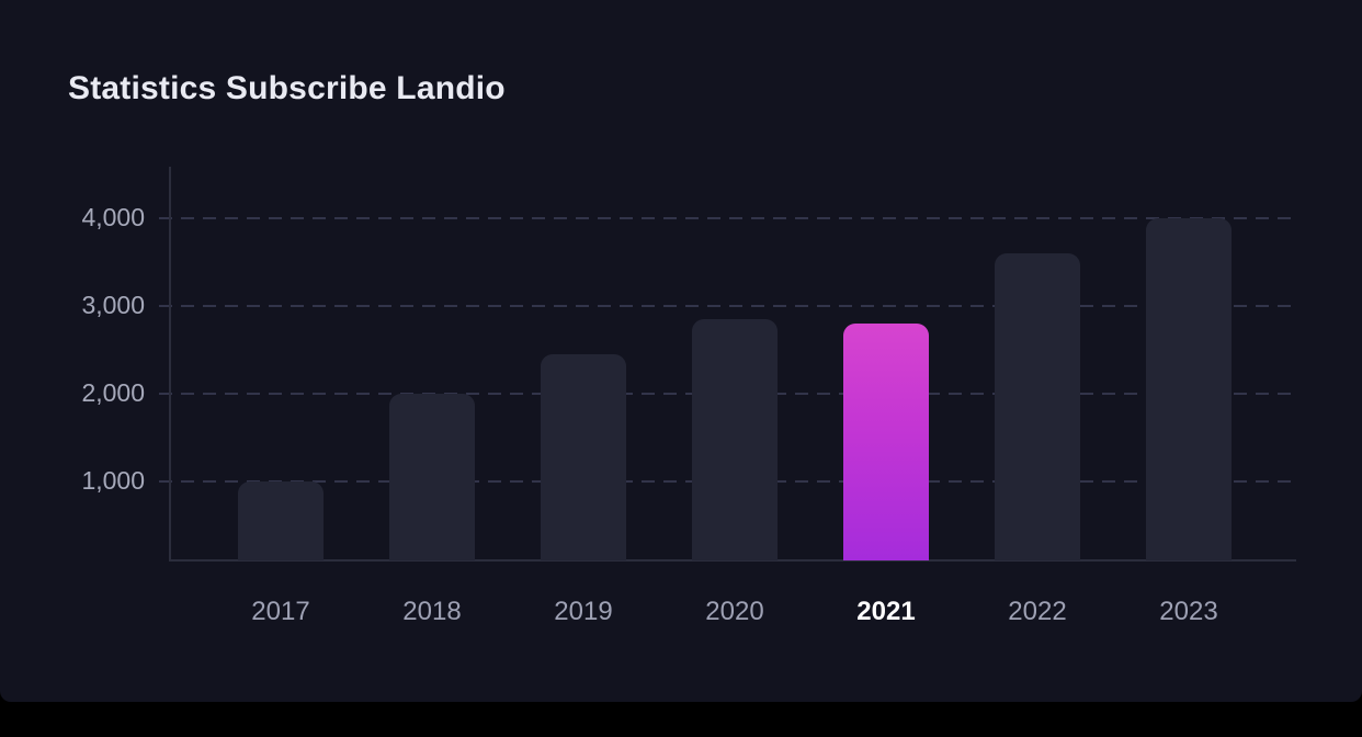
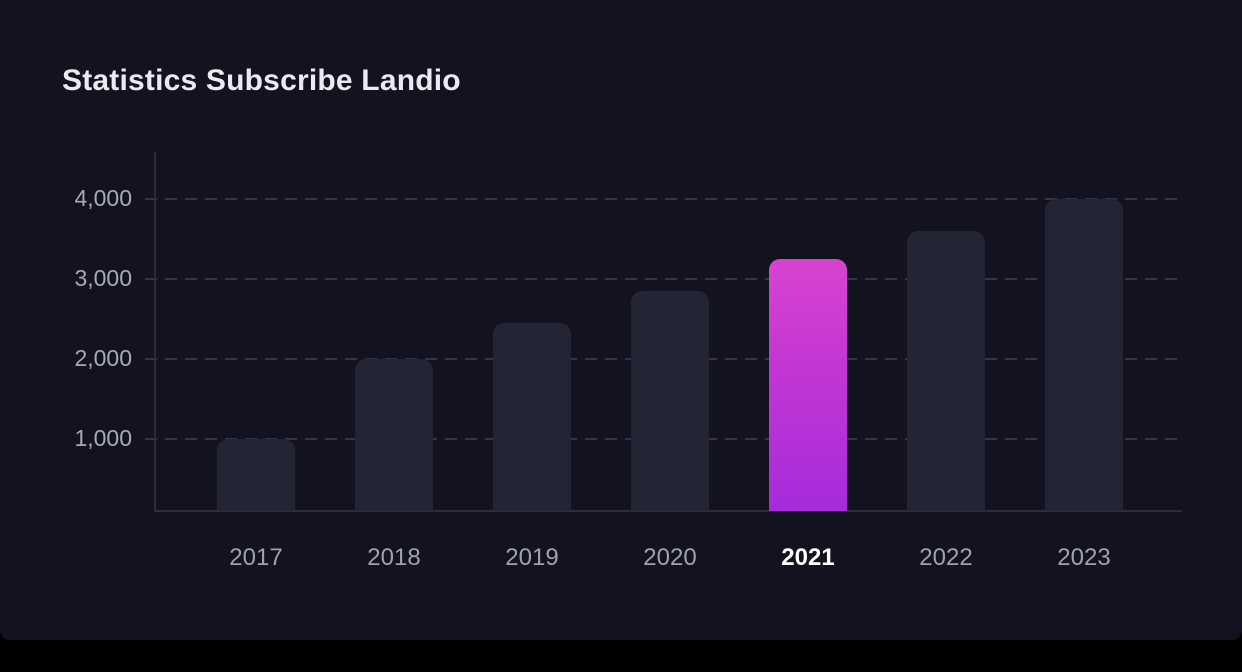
2021: 2800 -> 3200
